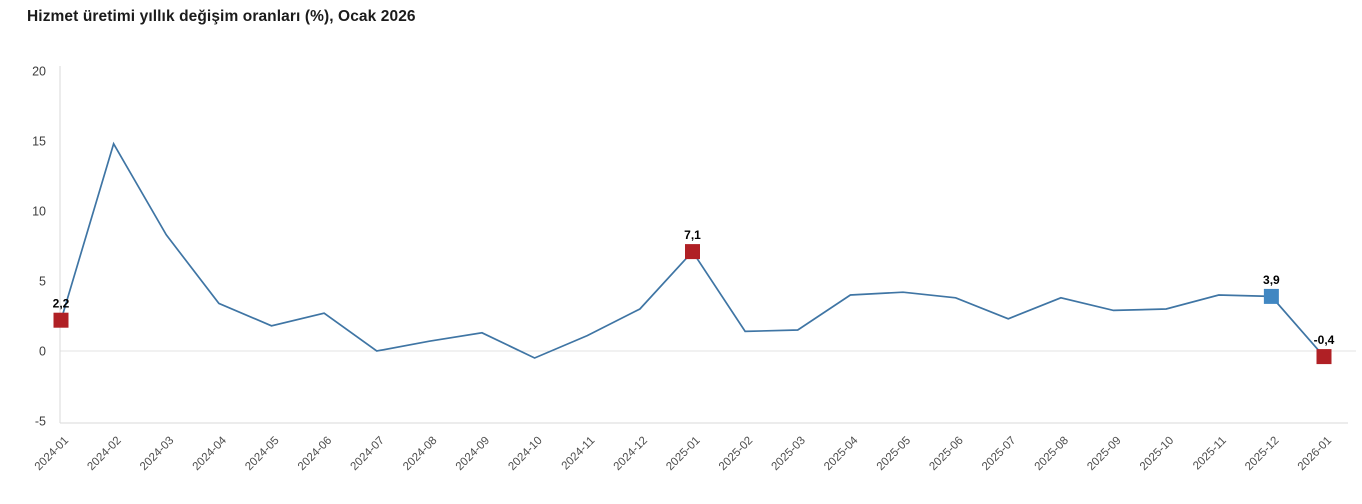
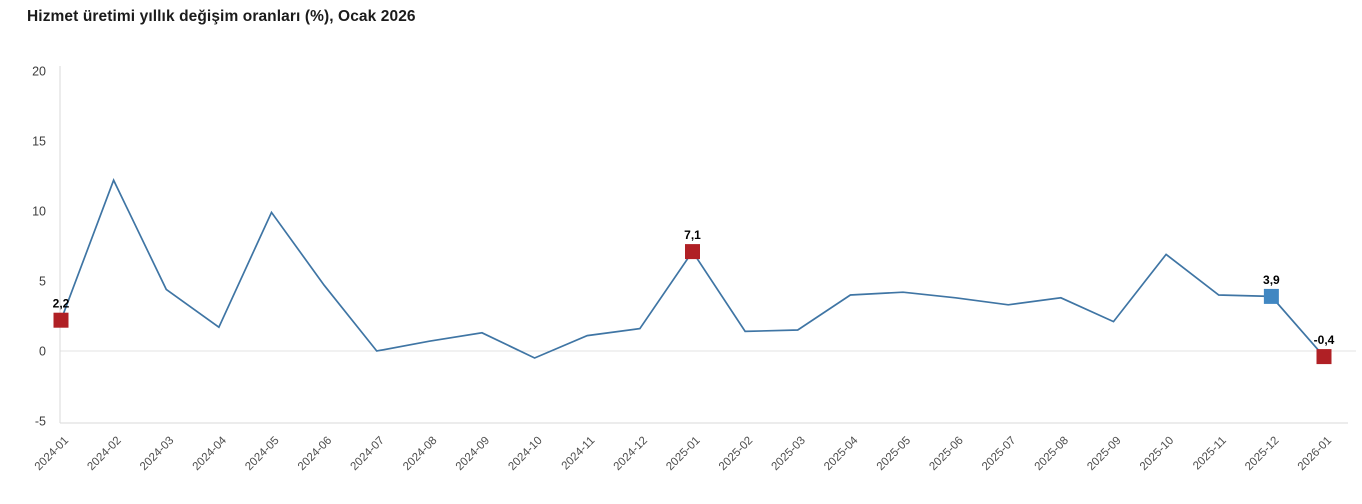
2024-02: 14.8 -> 12.2
2024-03: 8.3 -> 4.4
2024-04: 3.4 -> 1.7
2024-05: 1.8 -> 9.9
2024-06: 2.7 -> 4.7
2024-12: 3.0 -> 1.6
2025-07: 2.3 -> 3.3
2025-09: 2.9 -> 2.1
2025-10: 3.0 -> 6.9
